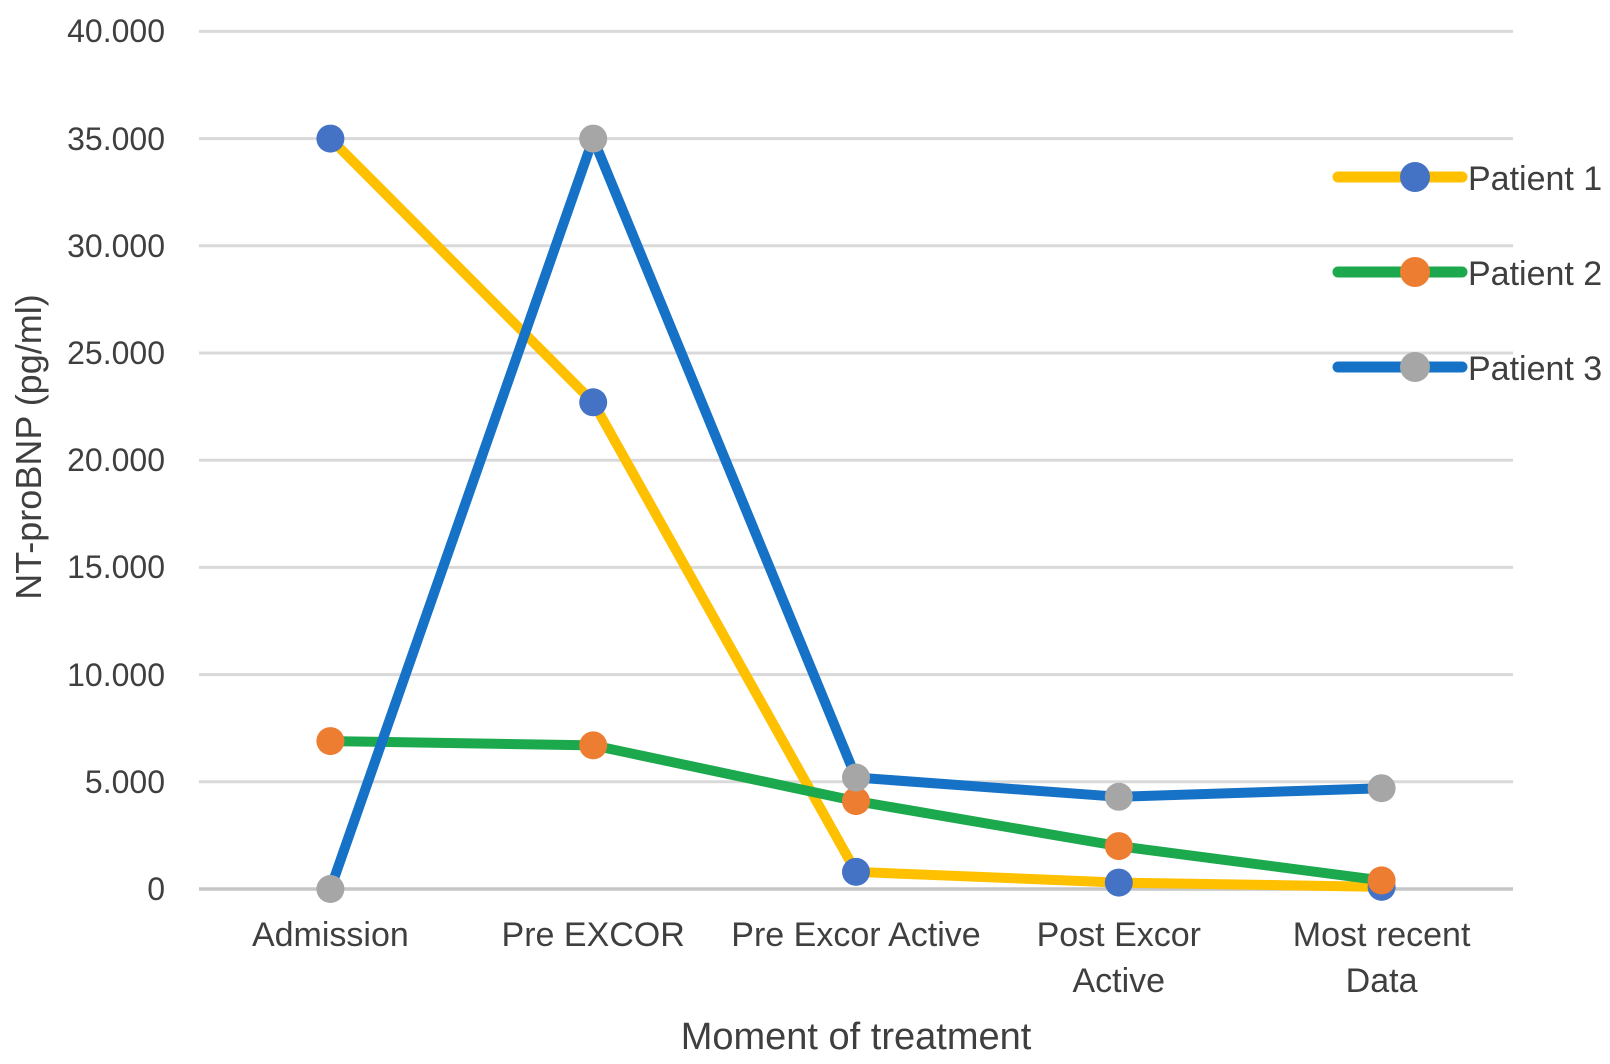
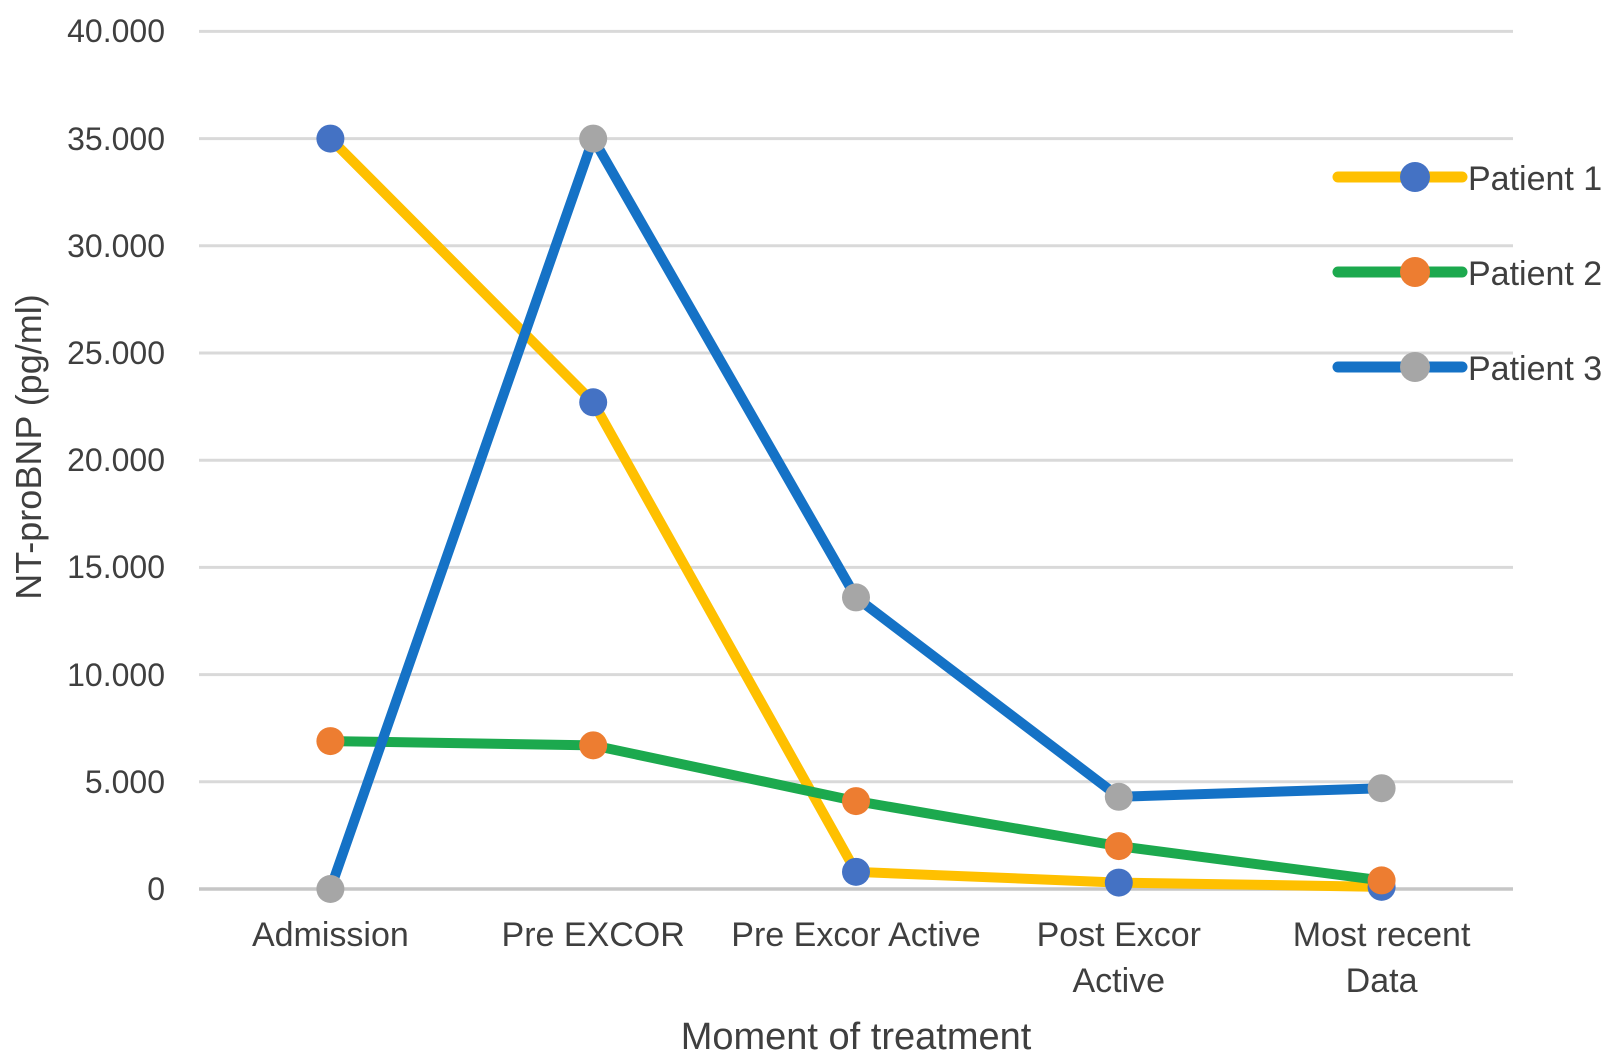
Patient 3/Pre Excor Active: 5200 -> 13600
